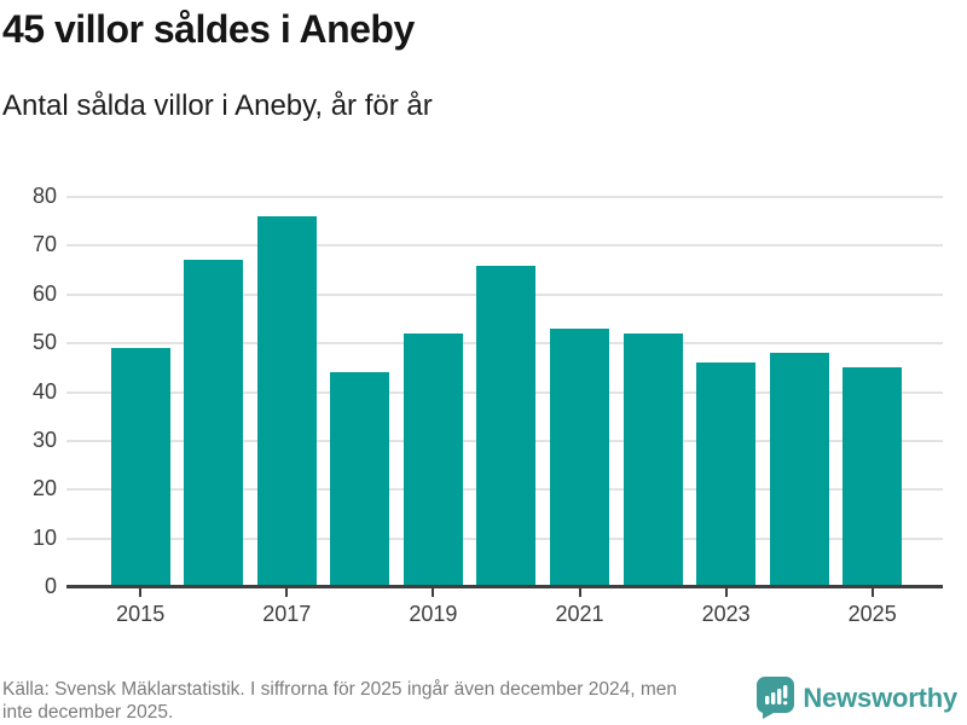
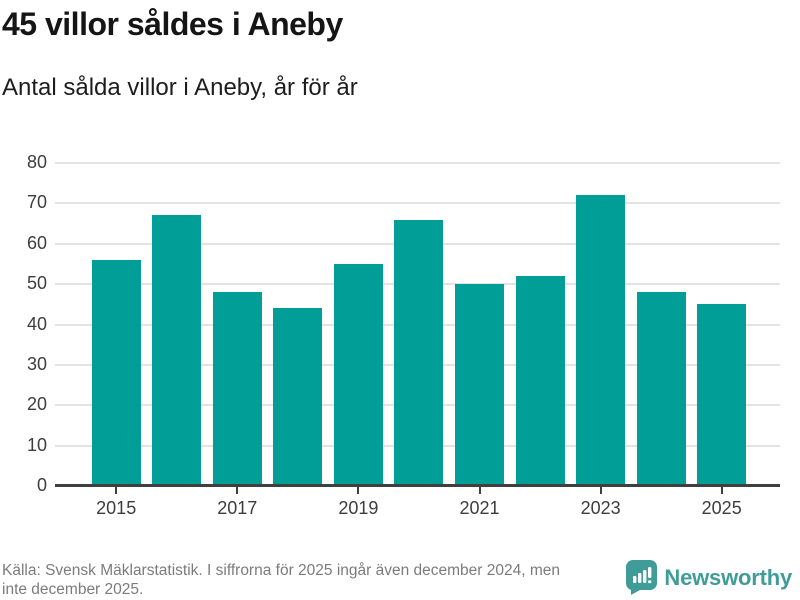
2015: 49 -> 56
2017: 76 -> 48
2019: 52 -> 55
2021: 53 -> 50
2023: 46 -> 72
